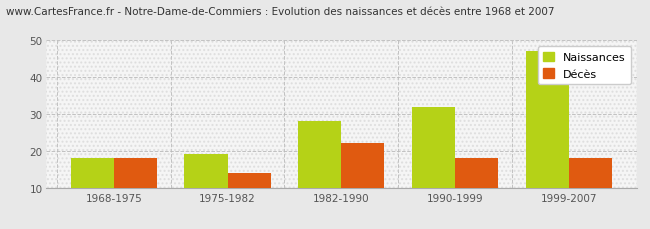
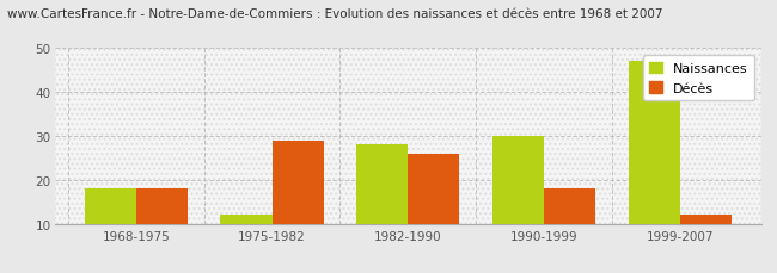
Naissances/1975-1982: 19 -> 12
Décès/1975-1982: 14 -> 29
Décès/1982-1990: 22 -> 26
Naissances/1990-1999: 32 -> 30
Décès/1999-2007: 18 -> 12
